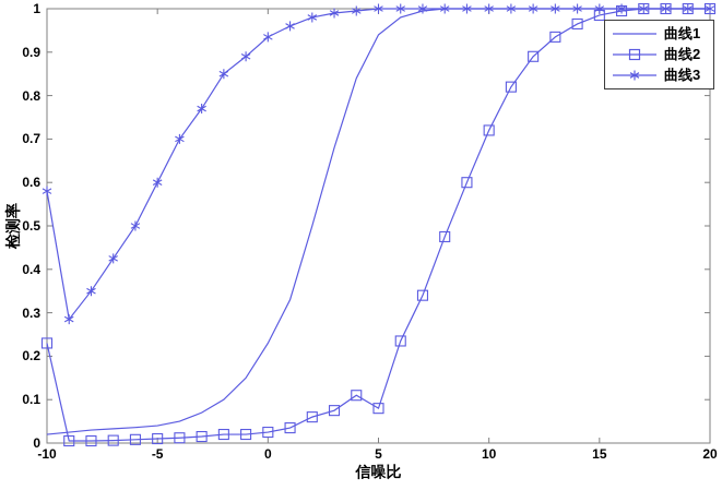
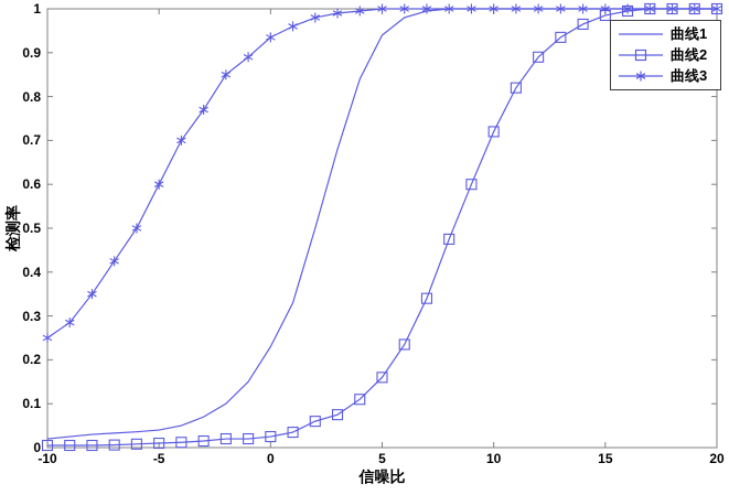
曲线2/-10: 0.23 -> 0.01
曲线3/-10: 0.58 -> 0.25
曲线2/5: 0.08 -> 0.16
